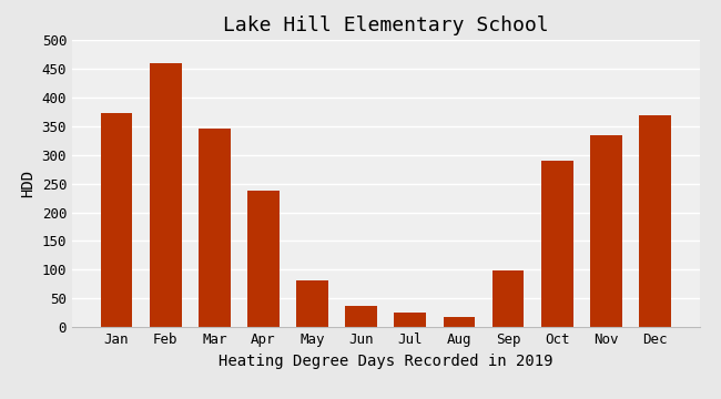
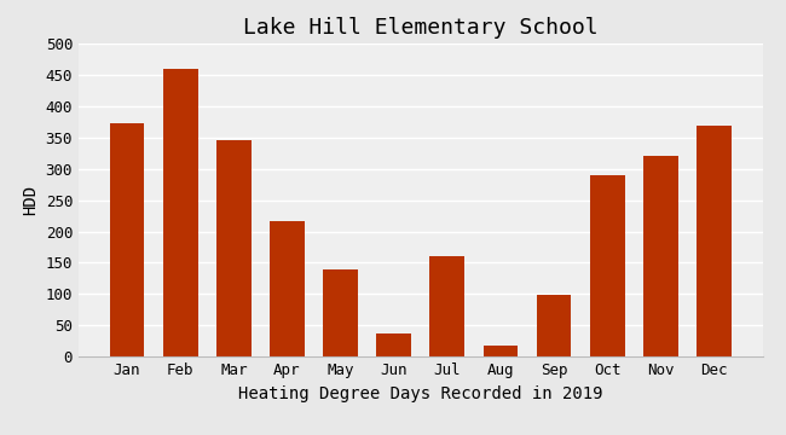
Apr: 238 -> 216
May: 81 -> 140
Jul: 26 -> 160
Nov: 335 -> 320
